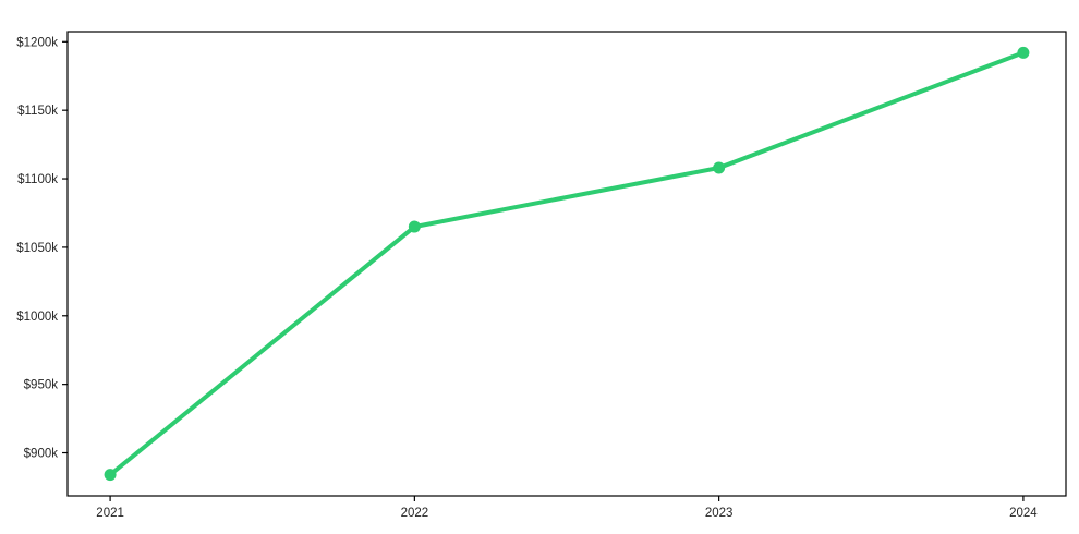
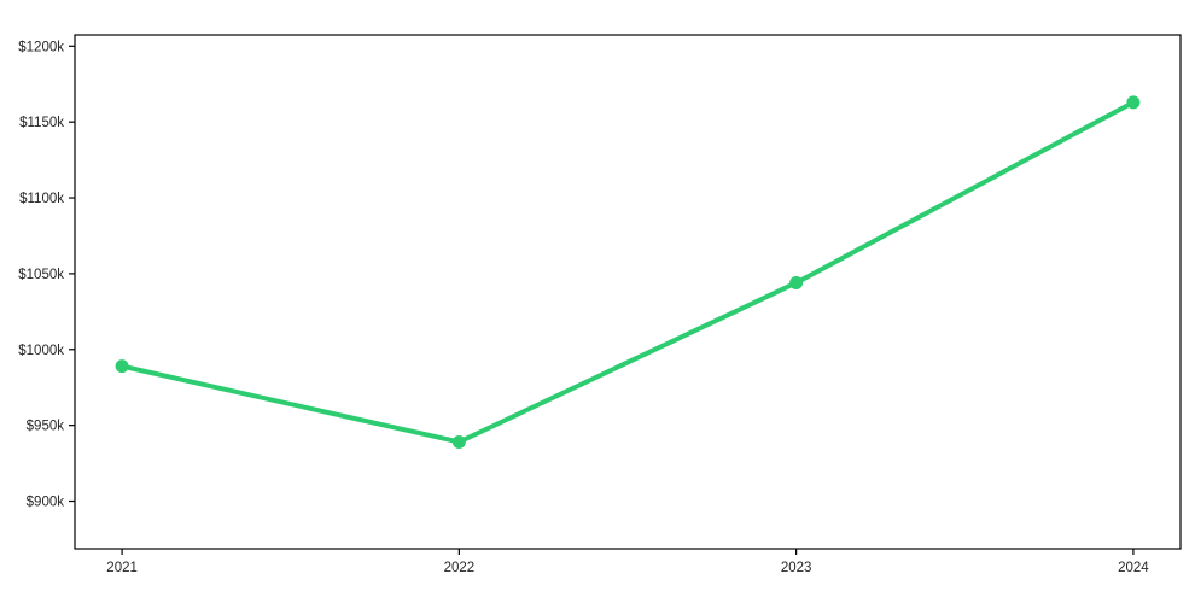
2021: $884k -> $989k
2022: $1065k -> $939k
2023: $1108k -> $1044k
2024: $1192k -> $1163k
